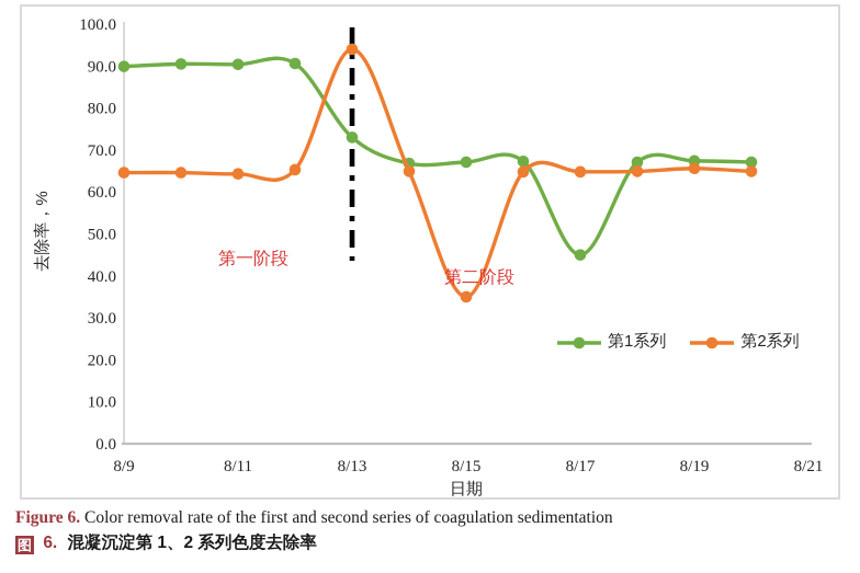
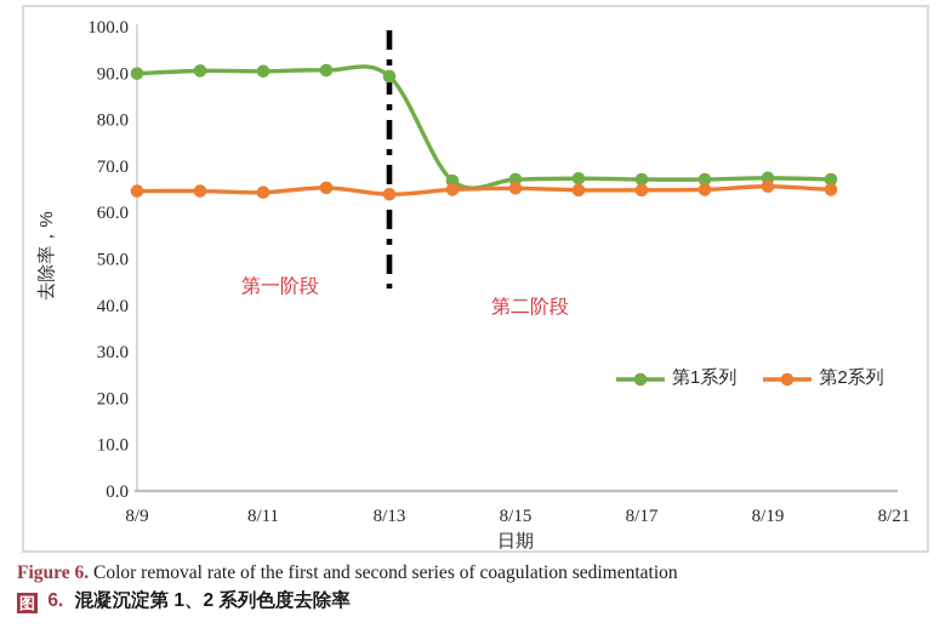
第1系列/8/13: 73 -> 89
第2系列/8/13: 94 -> 64
第2系列/8/15: 35 -> 65
第1系列/8/17: 45 -> 67
